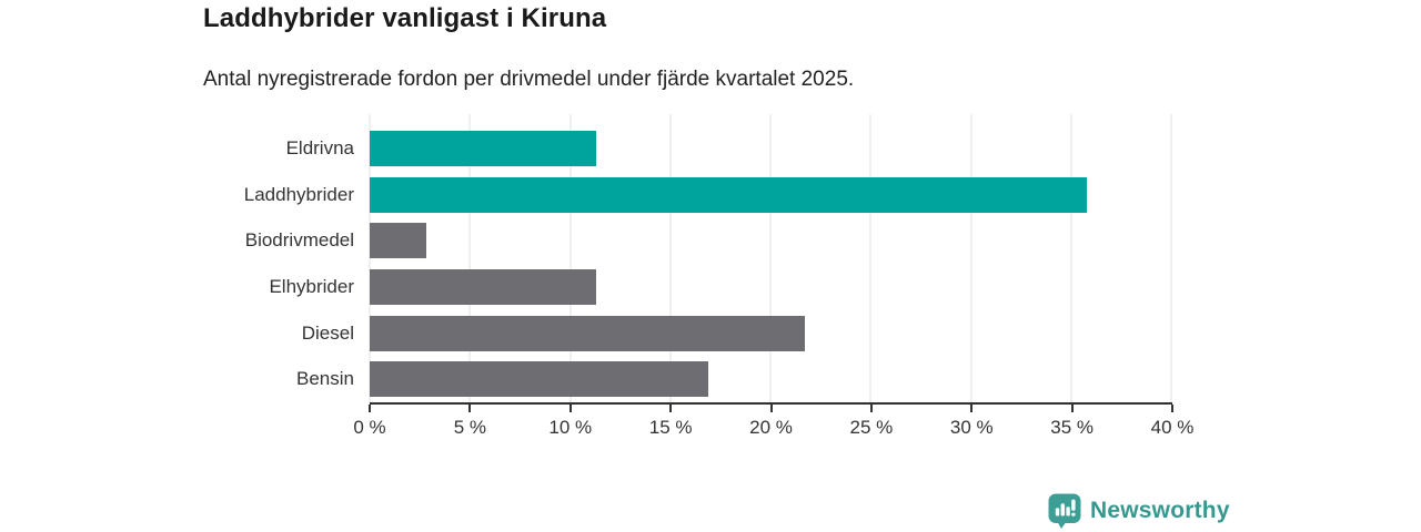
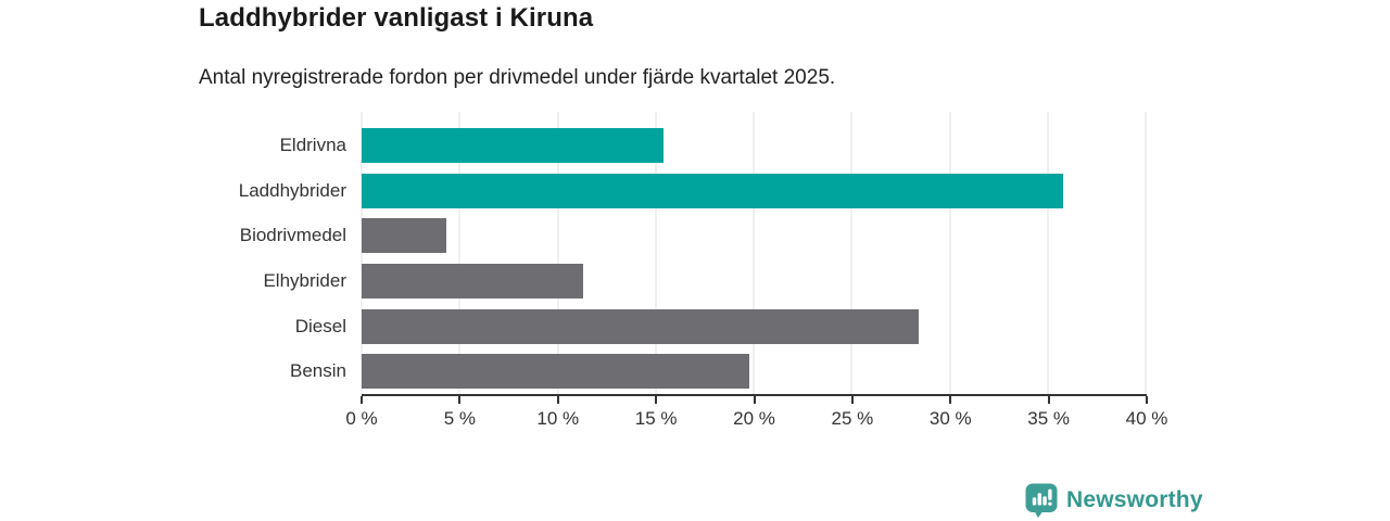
Eldrivna: 11.3% -> 15.4%
Biodrivmedel: 2.8% -> 4.3%
Diesel: 21.7% -> 28.4%
Bensin: 16.9% -> 19.8%
